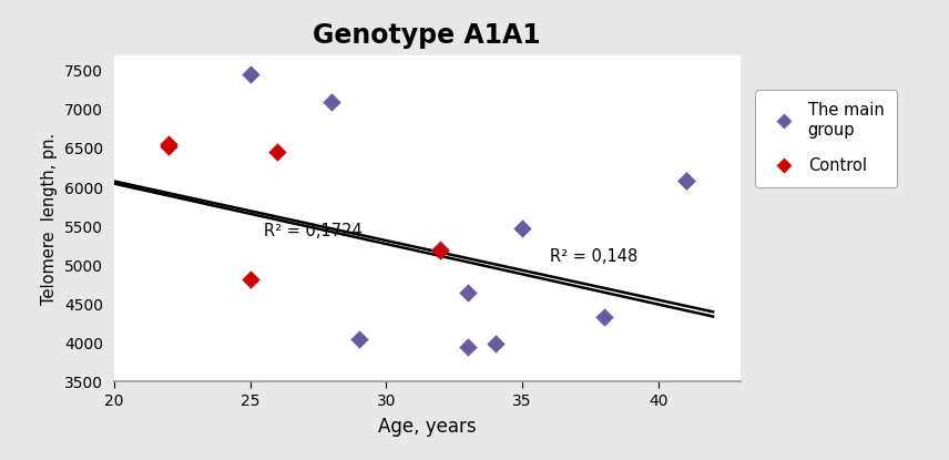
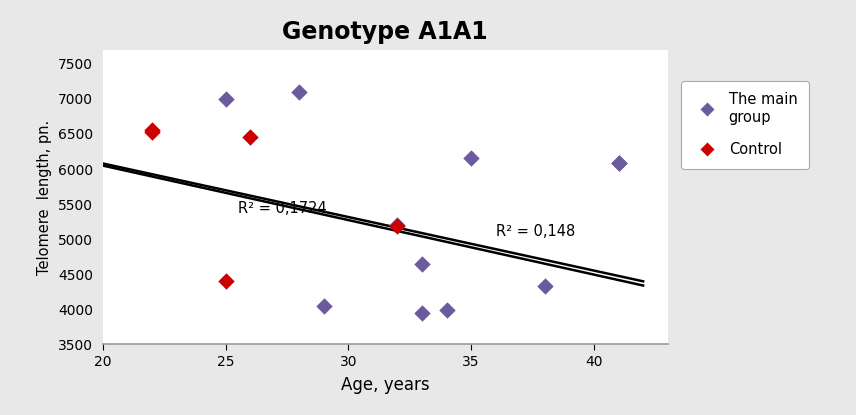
The main group/25: 7450 -> 7000
Control/25: 4820 -> 4400
The main group/35: 5470 -> 6160
